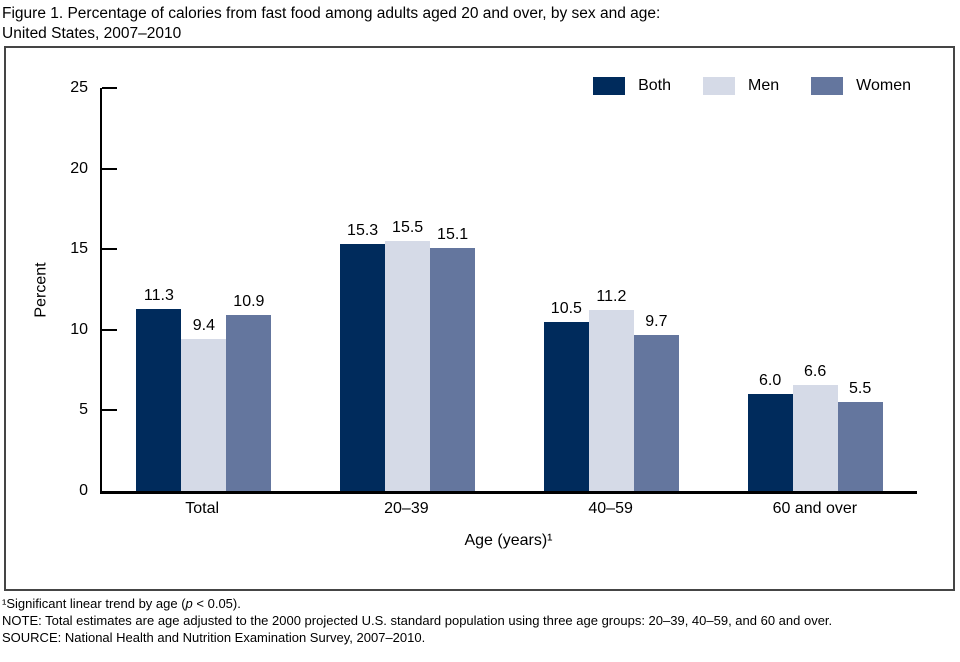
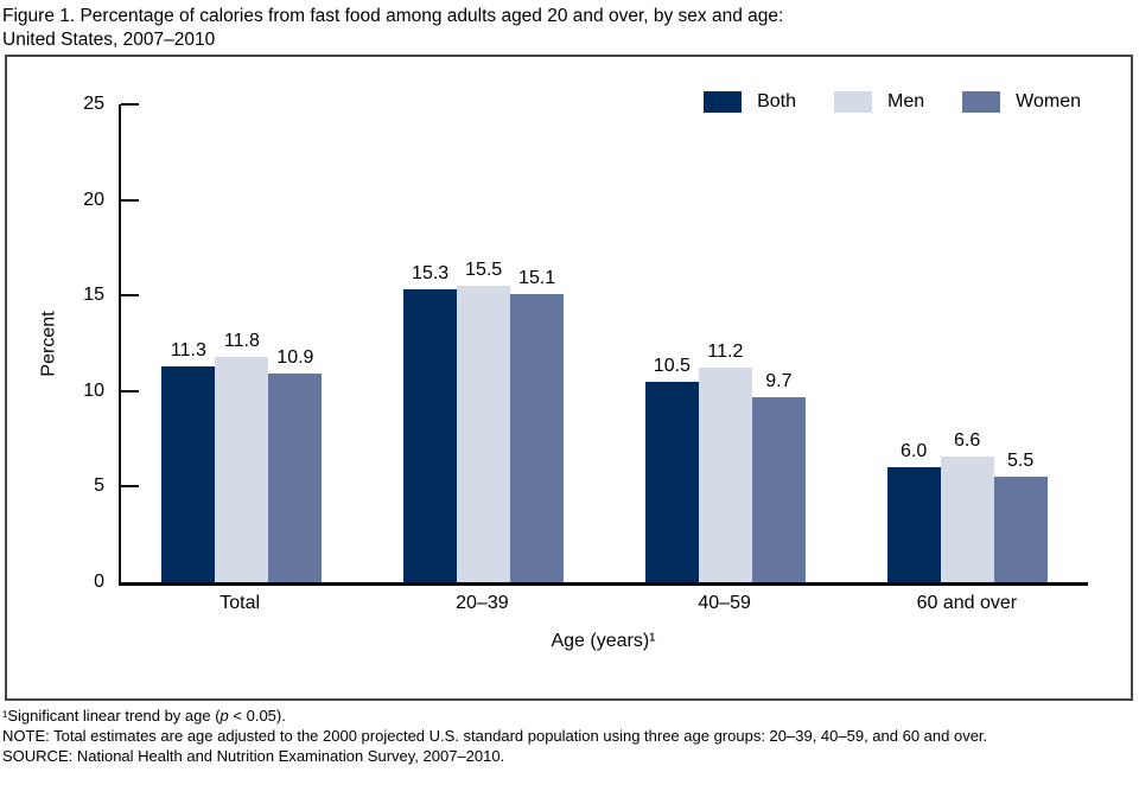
Men/Total: 9.4 -> 11.8
